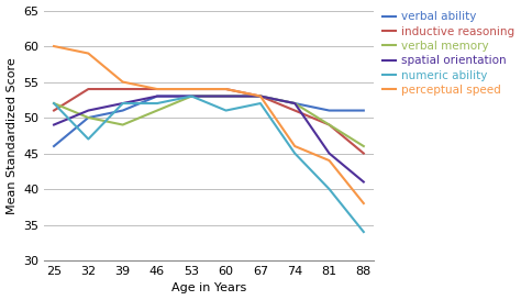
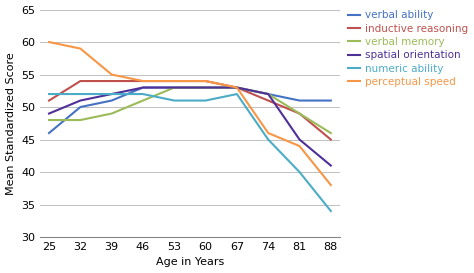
verbal memory/25: 52 -> 48
verbal memory/32: 50 -> 48
numeric ability/32: 47 -> 52
numeric ability/53: 53 -> 51
